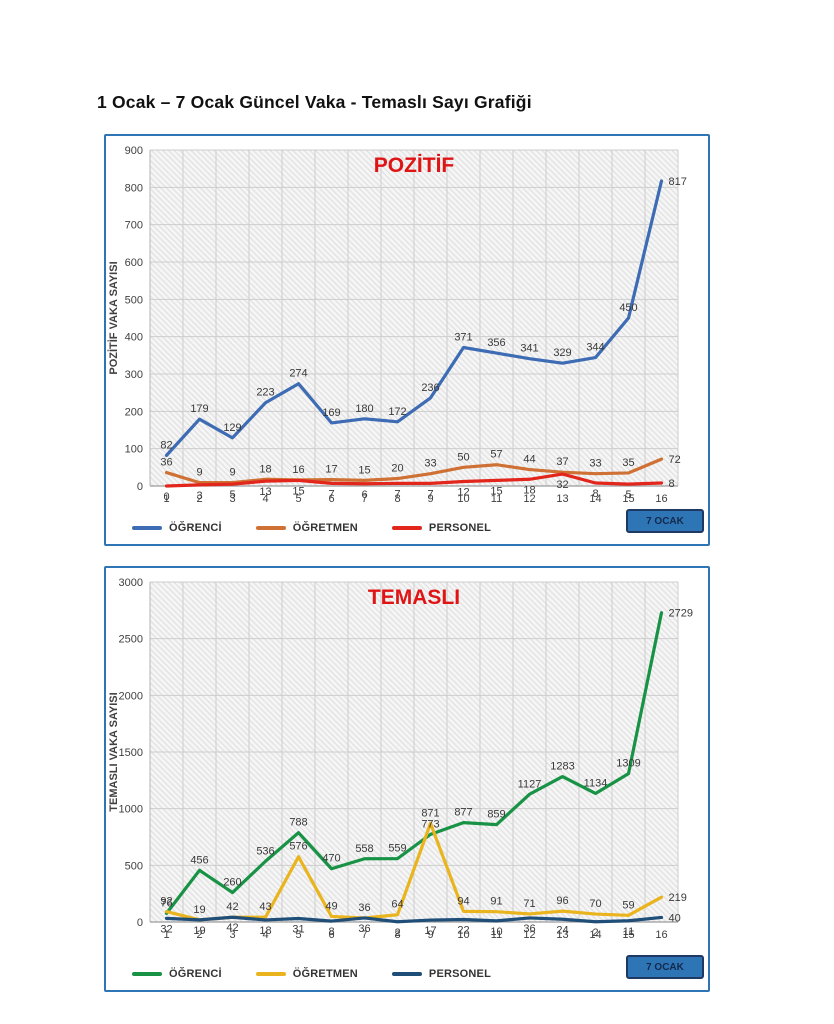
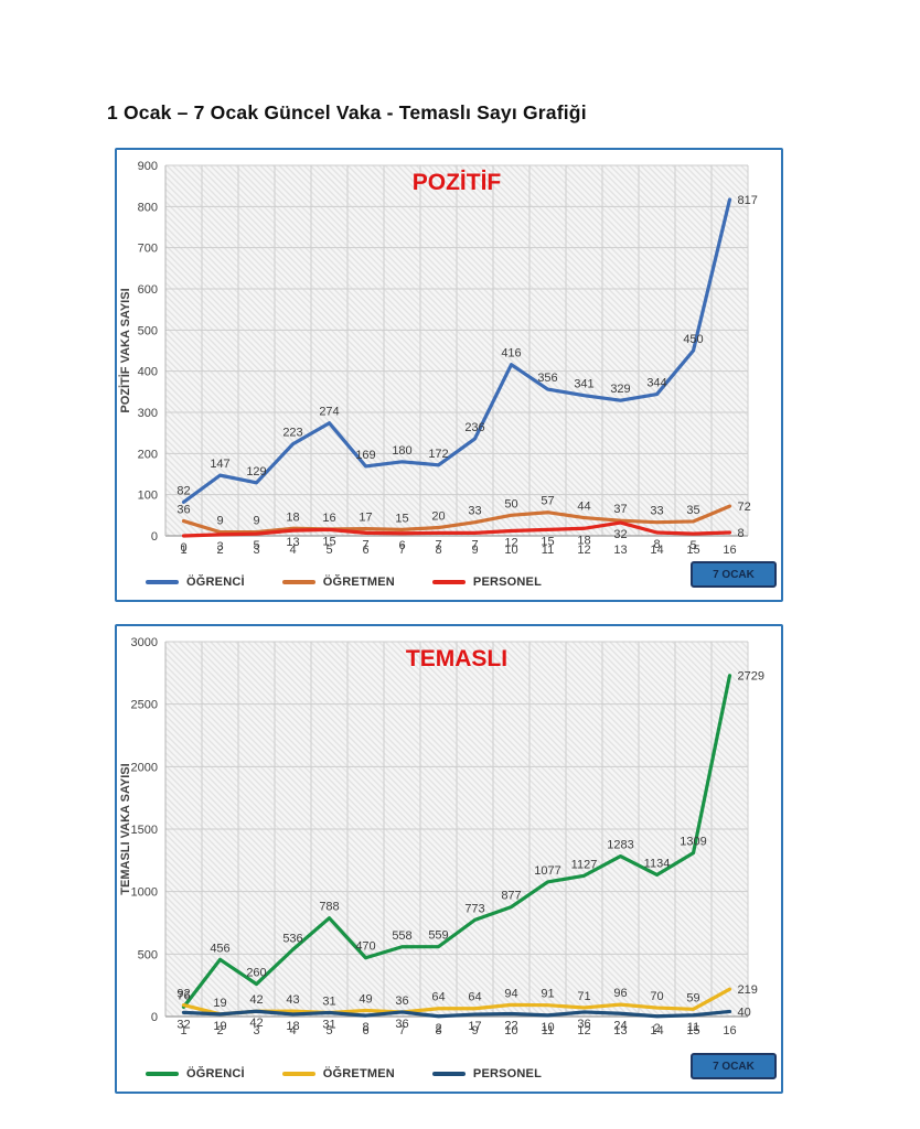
POZİTİF/ÖĞRENCİ/2: 179 -> 147
POZİTİF/ÖĞRENCİ/10: 371 -> 416
TEMASLI/ÖĞRETMEN/5: 576 -> 31
TEMASLI/ÖĞRETMEN/9: 871 -> 64
TEMASLI/ÖĞRENCİ/11: 859 -> 1077
